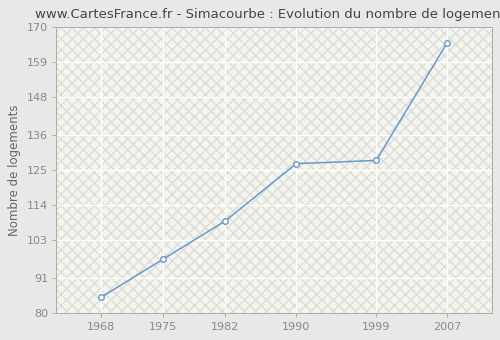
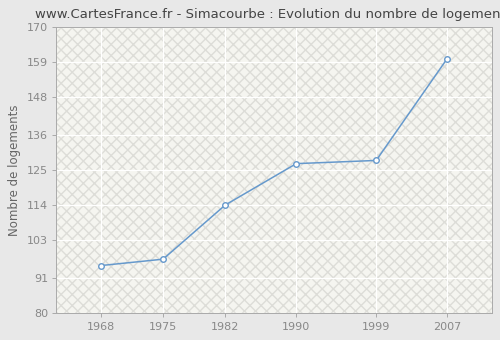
1968: 85 -> 95
1982: 109 -> 114
2007: 165 -> 160
